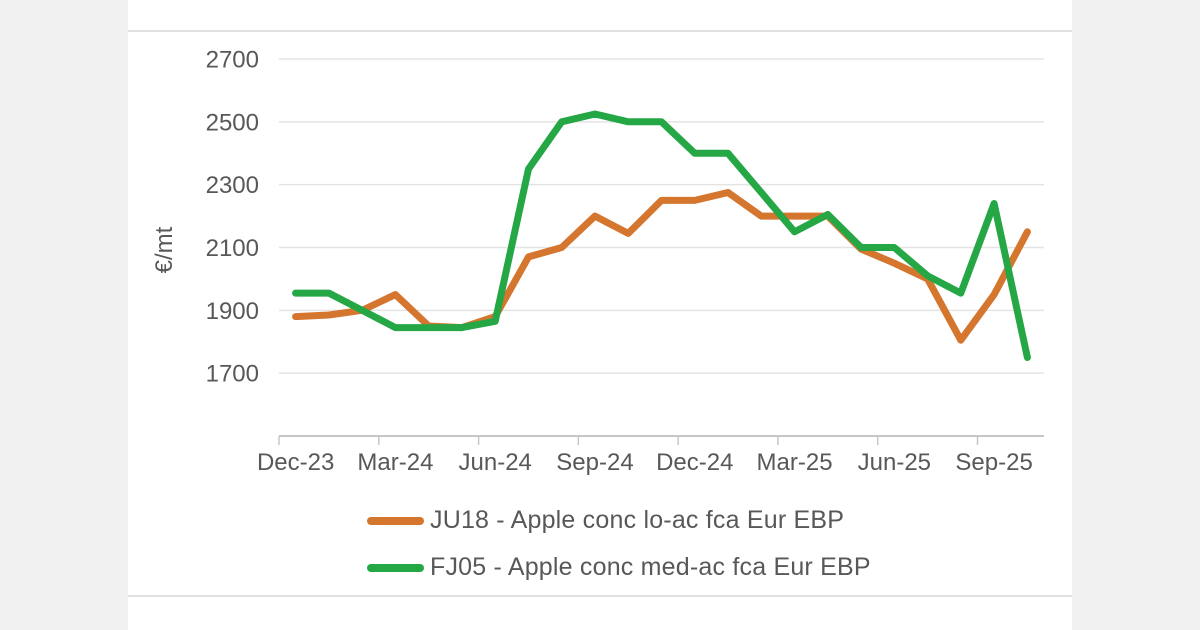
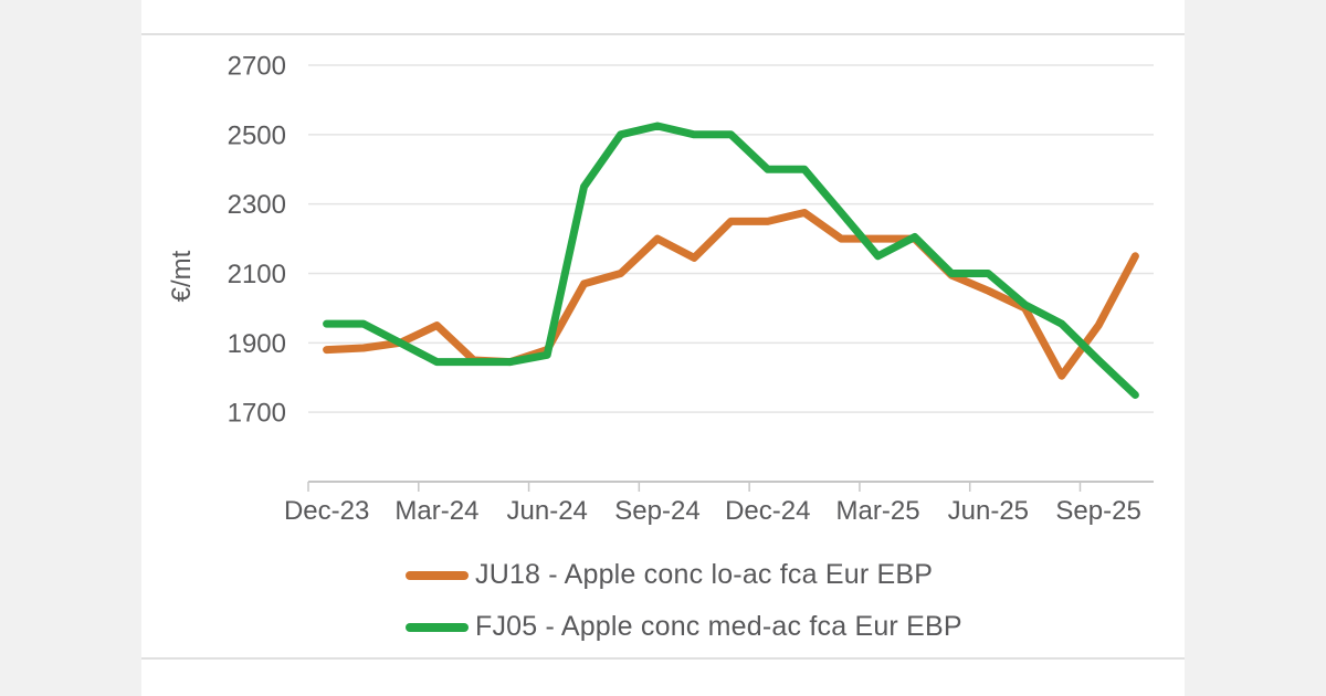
FJ05 - Apple conc med-ac fca Eur EBP/Sep-25: 2240 -> 1850
